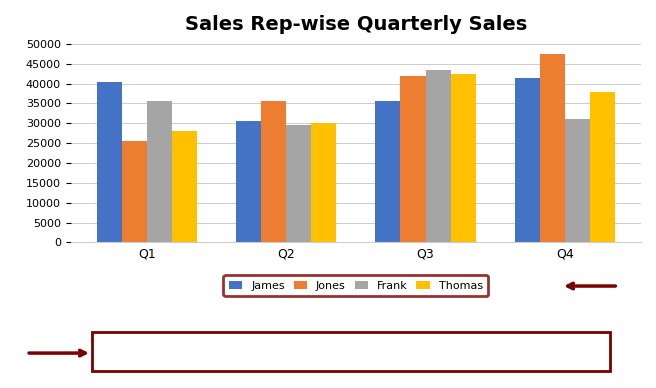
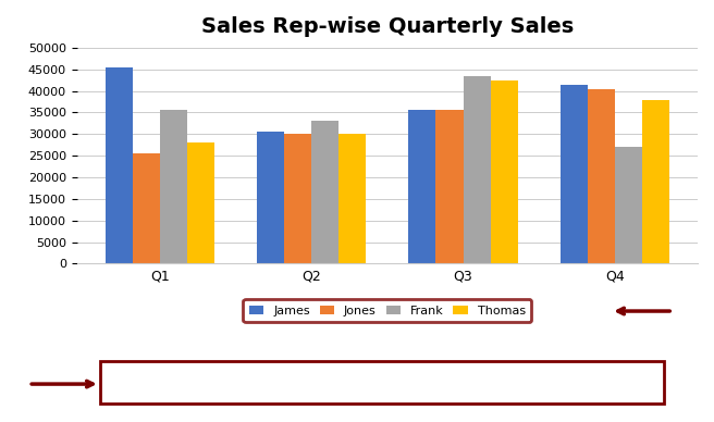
James/Q1: 40500 -> 45500
Jones/Q2: 35500 -> 30000
Frank/Q2: 29500 -> 33000
Jones/Q3: 42000 -> 35500
Jones/Q4: 47500 -> 40500
Frank/Q4: 31000 -> 27000
